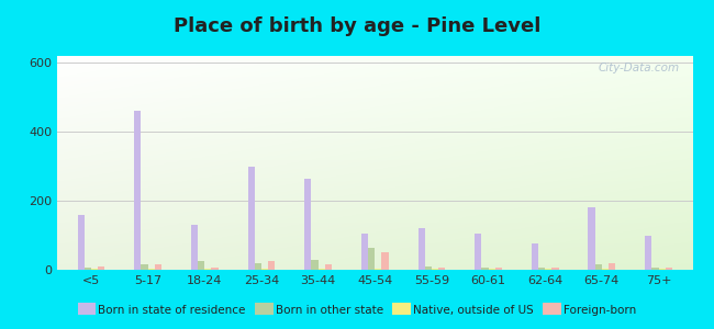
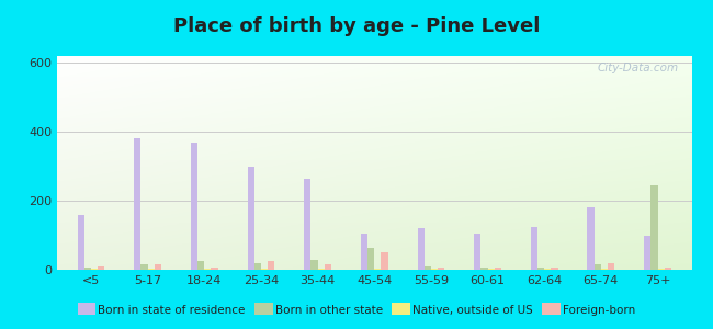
Born in state of residence/5-17: 460 -> 380
Born in state of residence/18-24: 130 -> 370
Born in state of residence/62-64: 75 -> 125
Born in other state/75+: 5 -> 245
